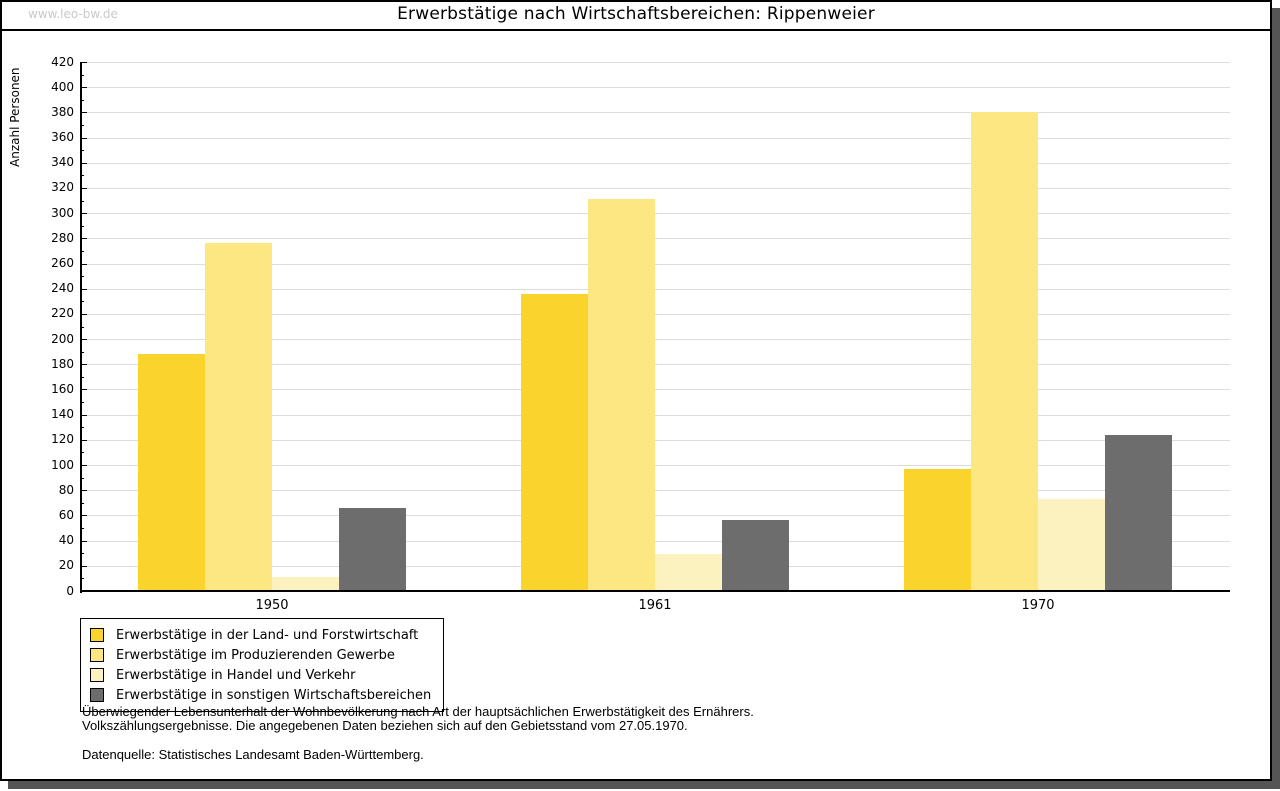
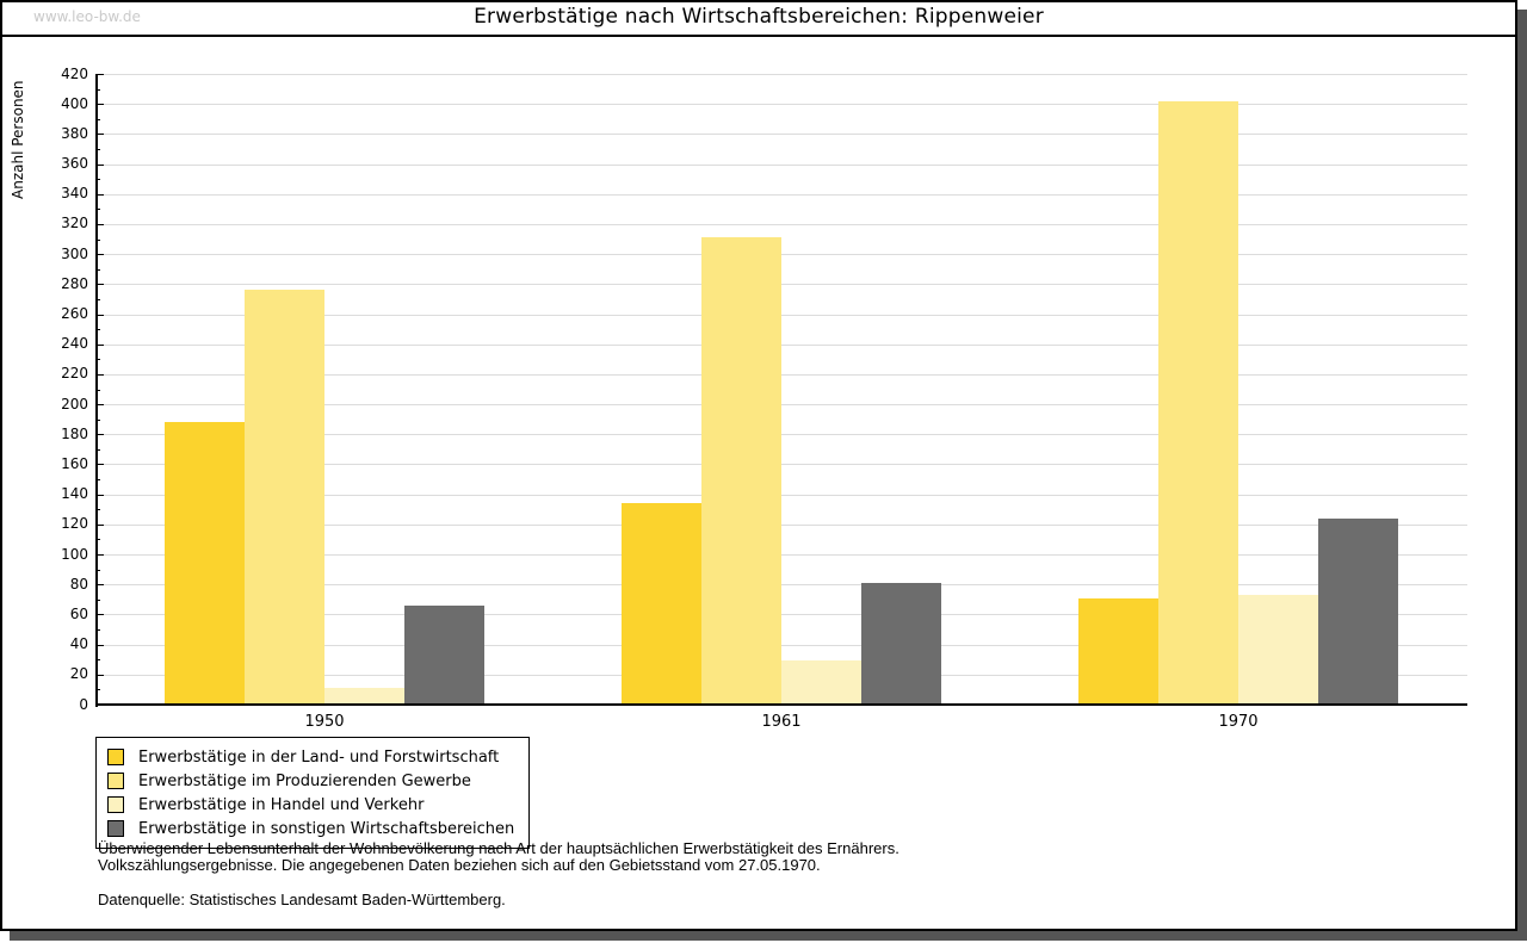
Erwerbstätige in der Land- und Forstwirtschaft/1961: 236 -> 134
Erwerbstätige in sonstigen Wirtschaftsbereichen/1961: 56 -> 81
Erwerbstätige in der Land- und Forstwirtschaft/1970: 97 -> 71
Erwerbstätige im Produzierenden Gewerbe/1970: 380 -> 402
